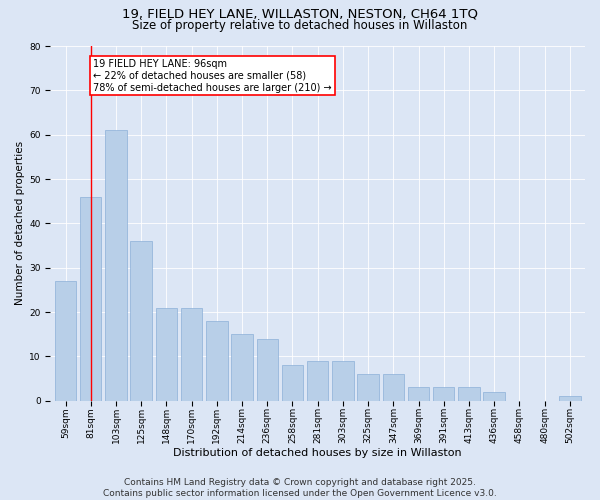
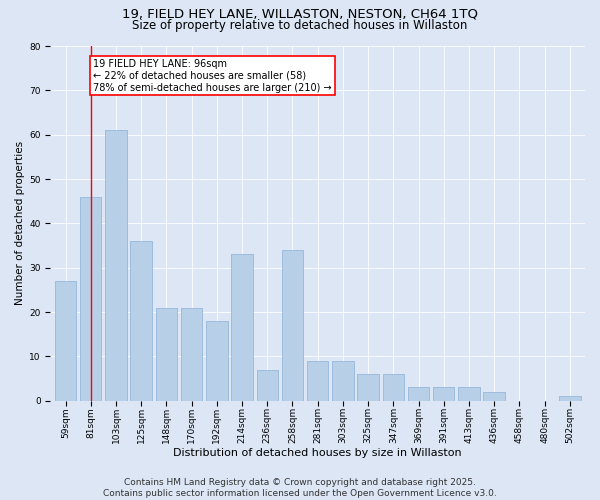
214sqm: 15 -> 33
236sqm: 14 -> 7
258sqm: 8 -> 34
